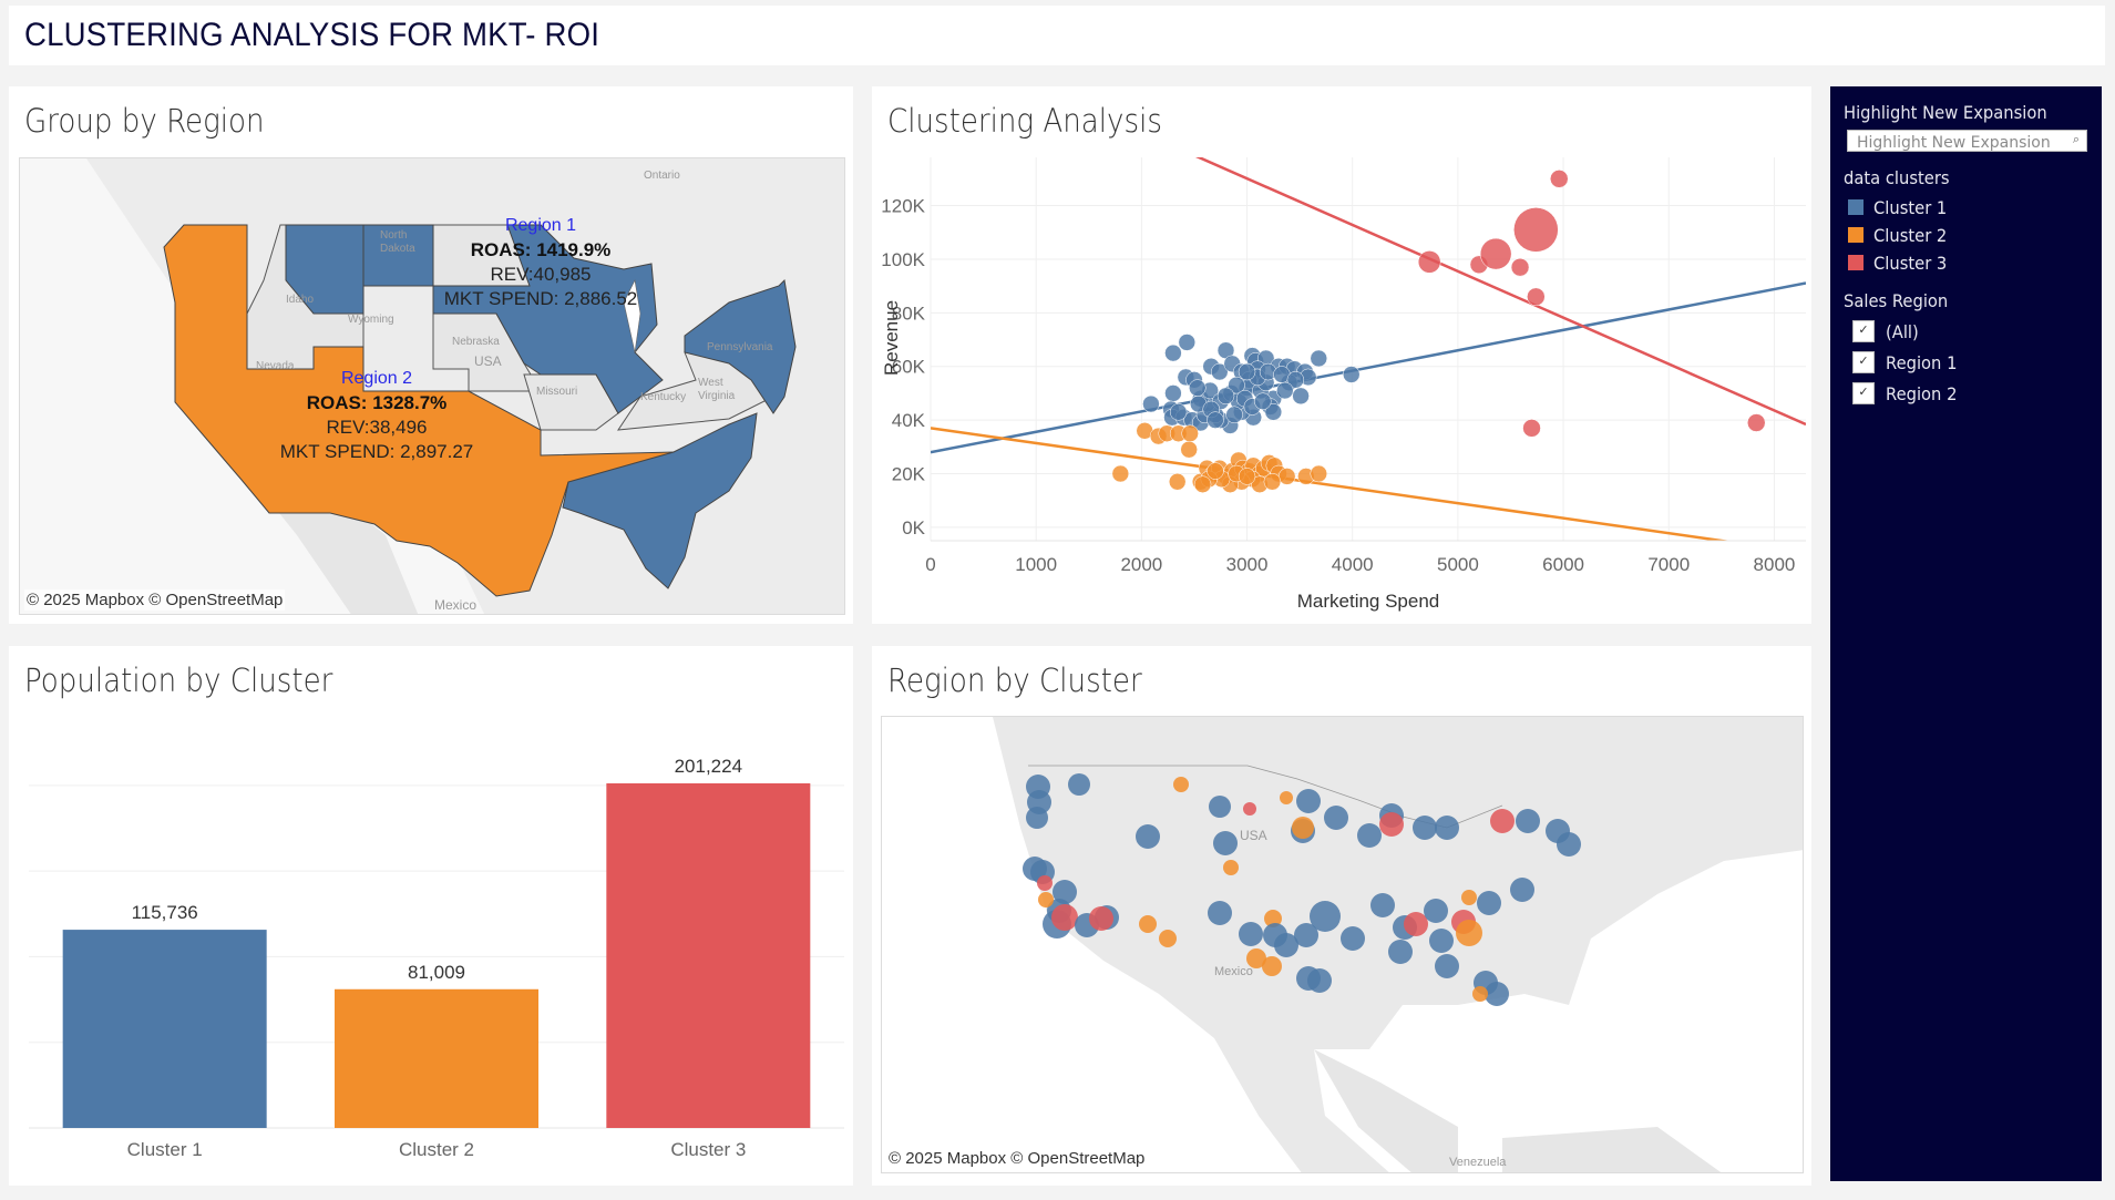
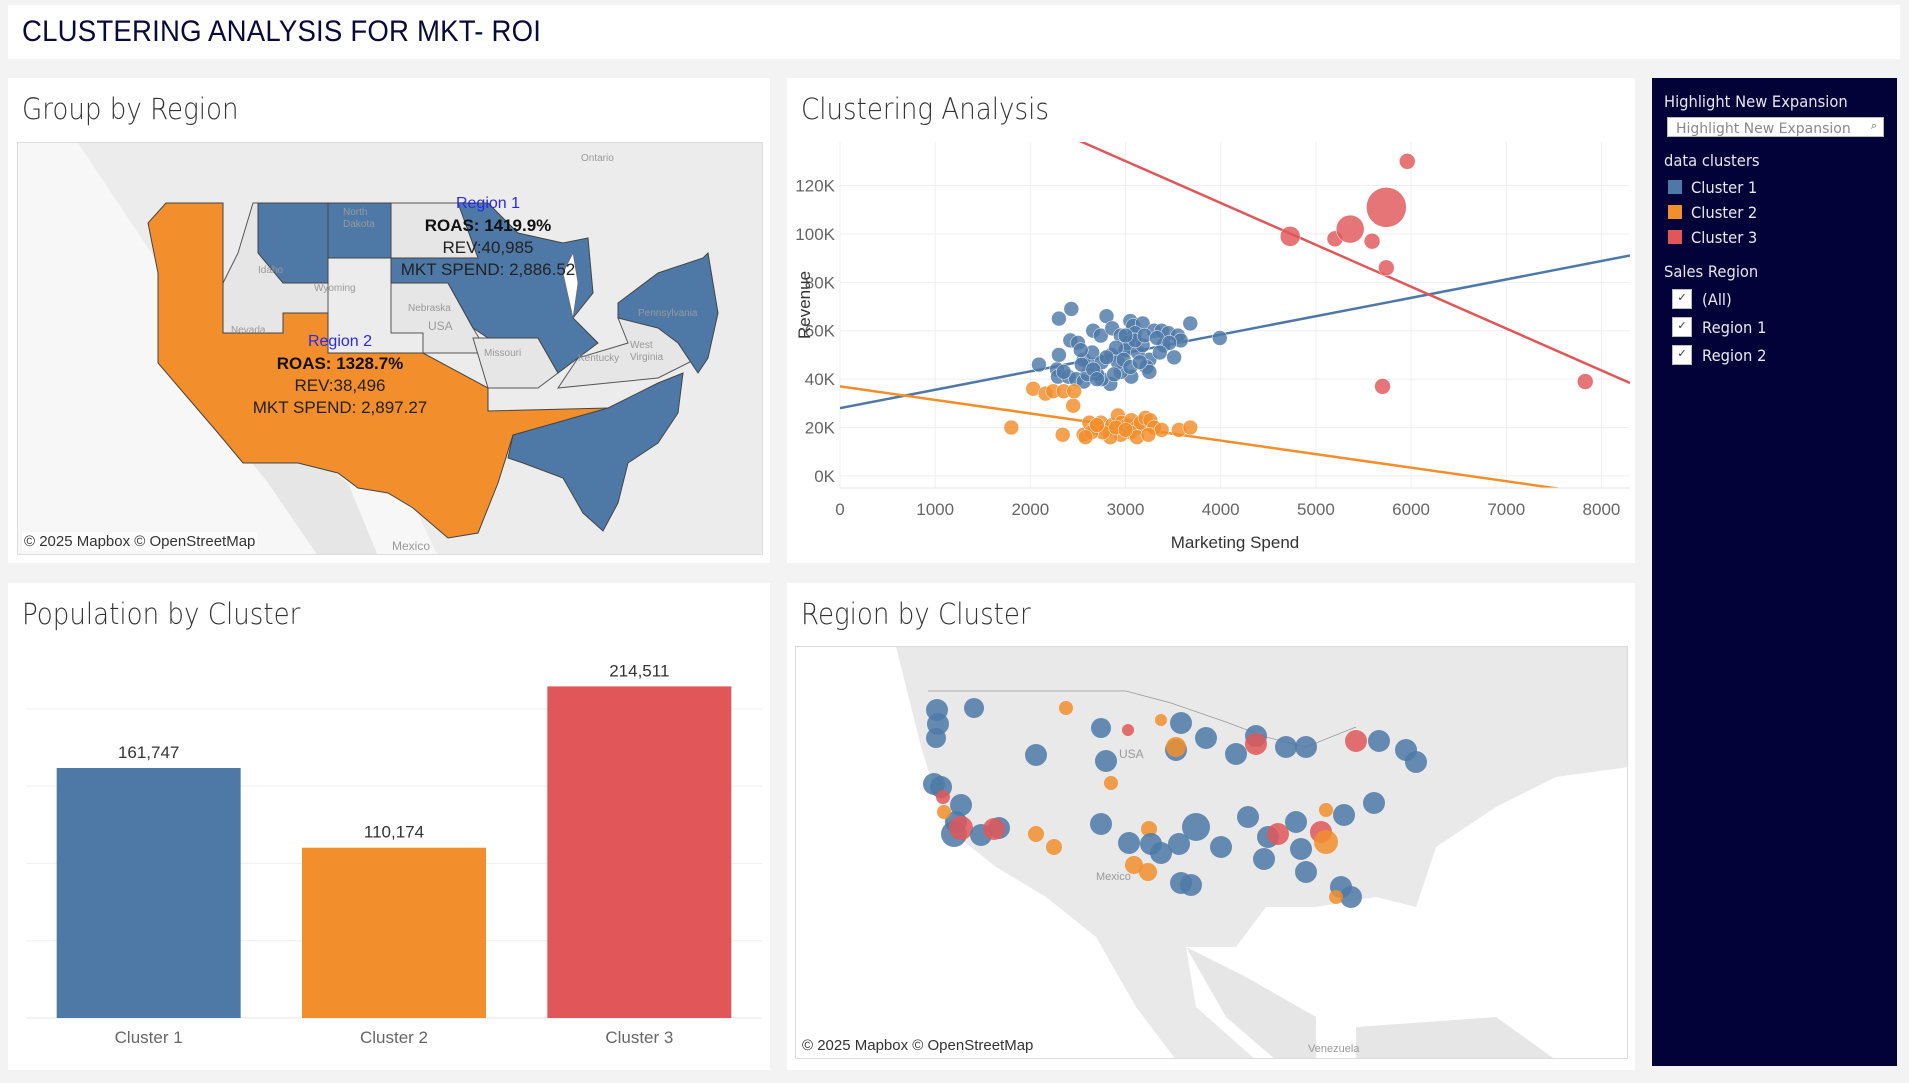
Population by Cluster/Cluster 1: 115,736 -> 161,747
Population by Cluster/Cluster 2: 81,009 -> 110,174
Population by Cluster/Cluster 3: 201,224 -> 214,511
